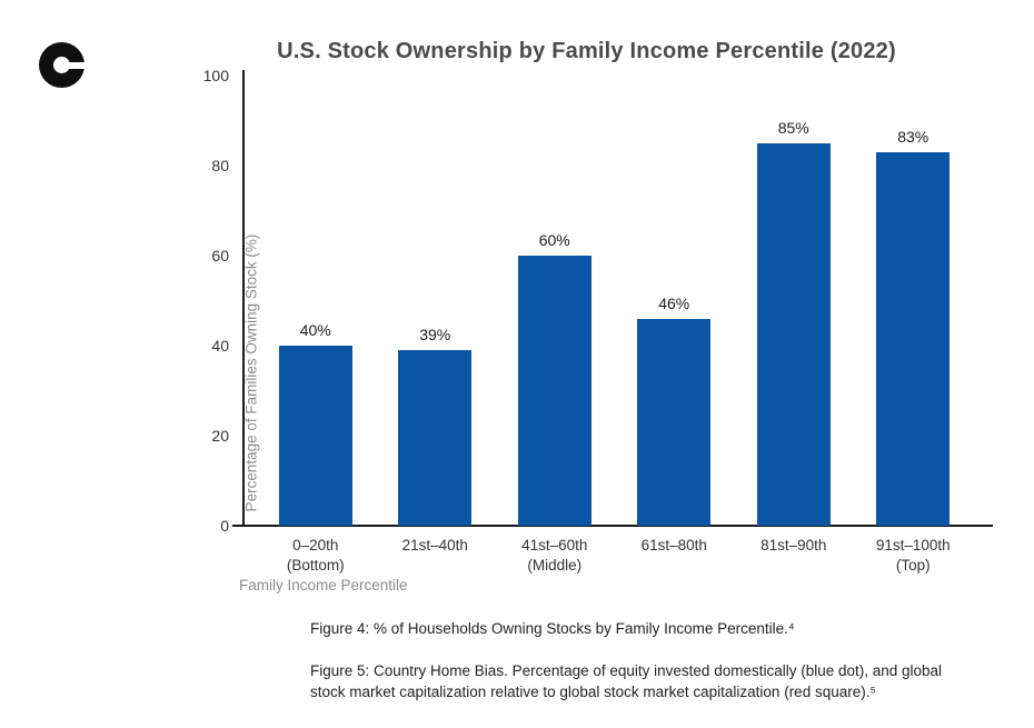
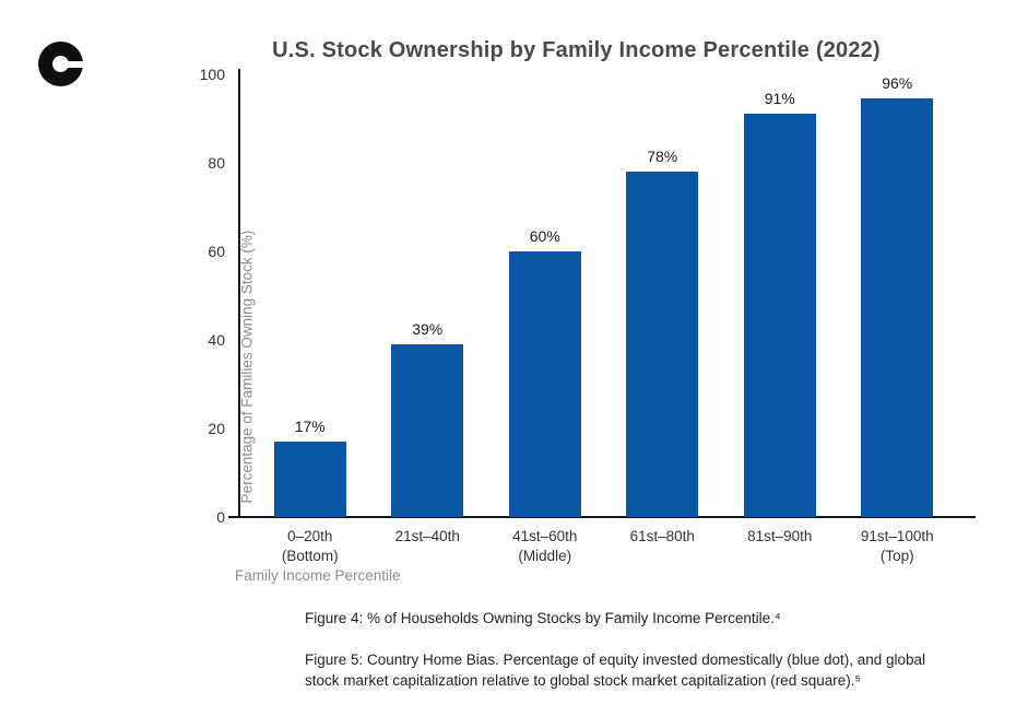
0–20th (Bottom): 40% -> 17%
61st–80th: 46% -> 78%
81st–90th: 85% -> 91%
91st–100th (Top): 83% -> 96%
